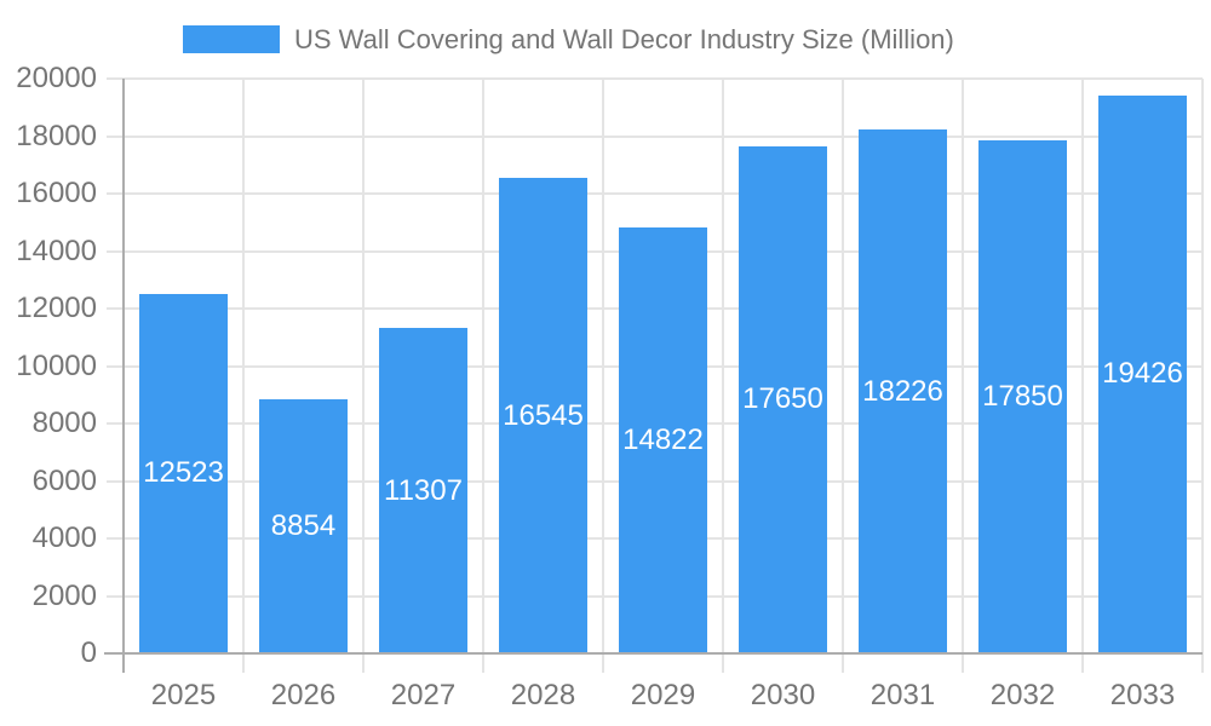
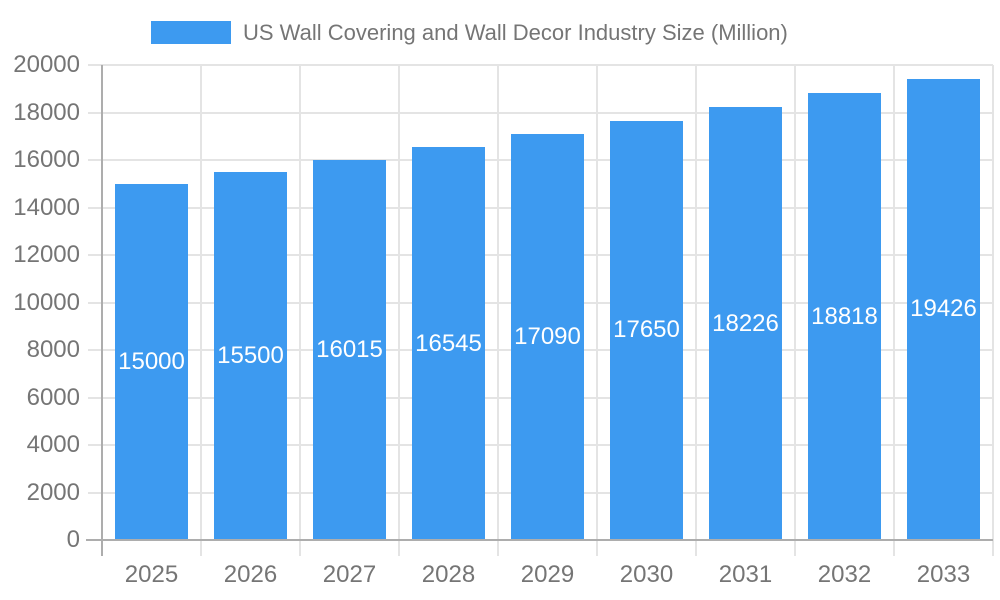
2025: 12523 -> 15000
2026: 8854 -> 15500
2027: 11307 -> 16015
2029: 14822 -> 17090
2032: 17850 -> 18818
